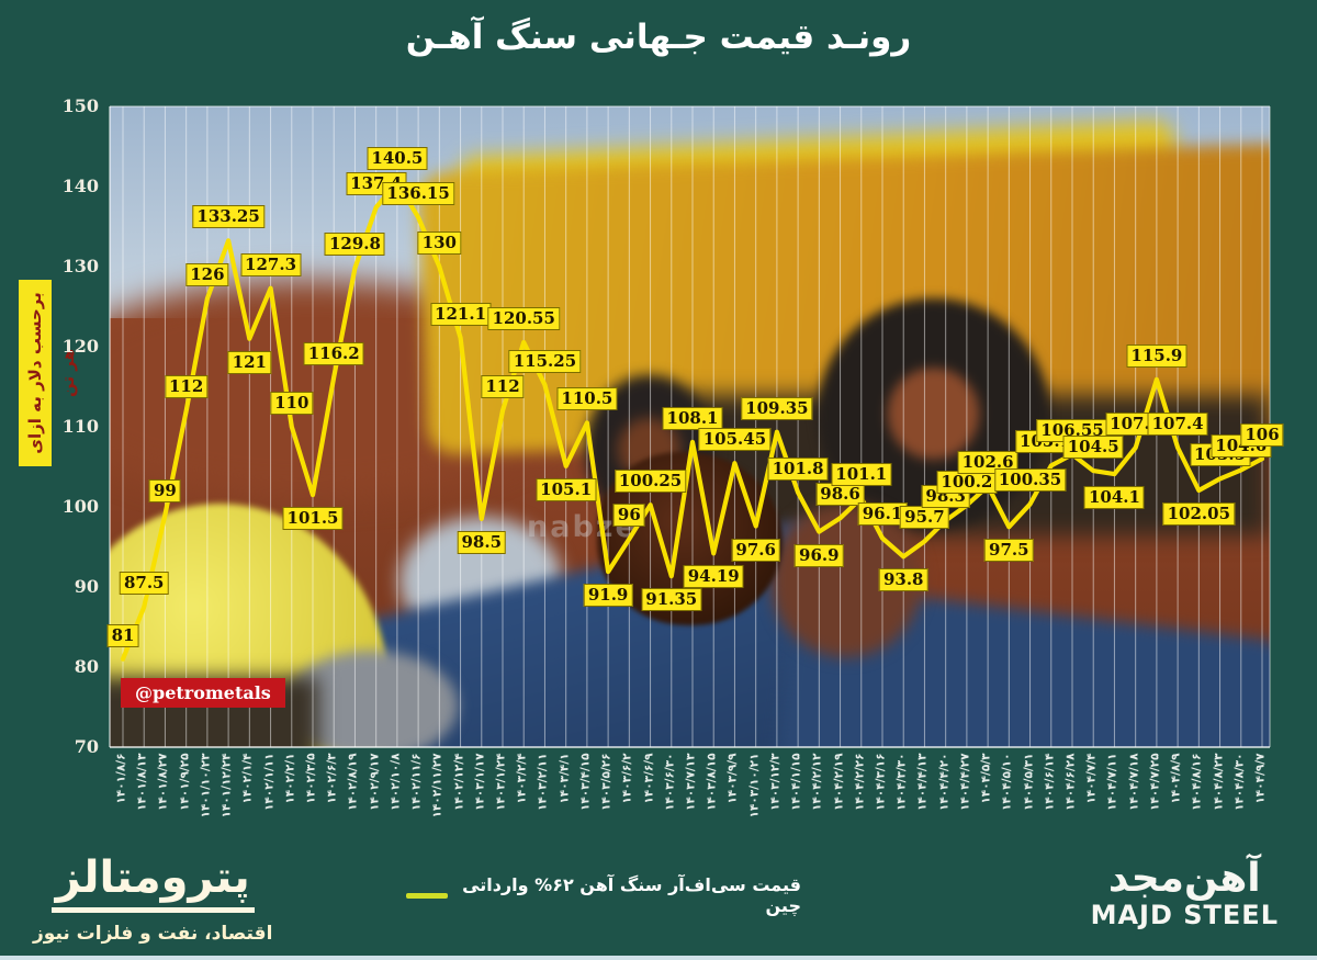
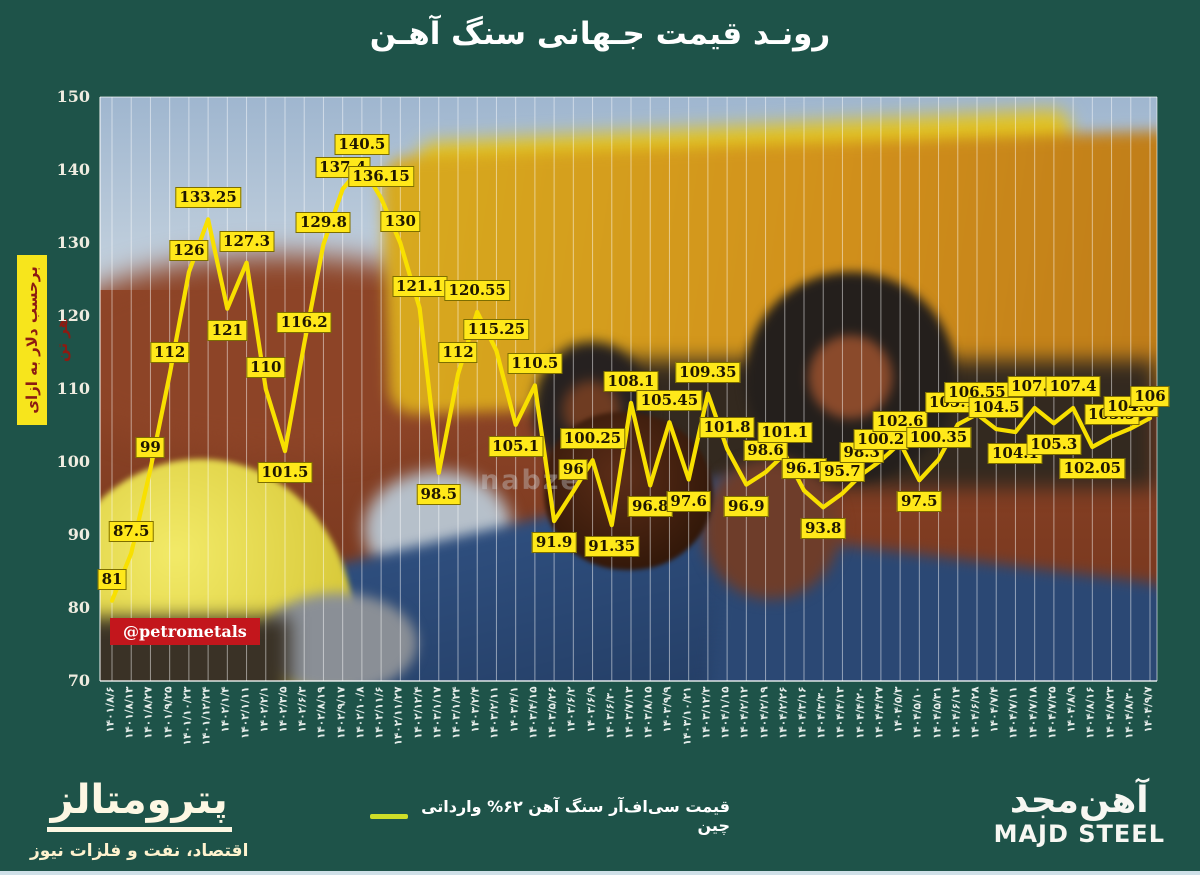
۱۴۰۳/۸/۱۵: 94.19 -> 96.8
۱۴۰۴/۷/۲۵: 115.9 -> 105.3
